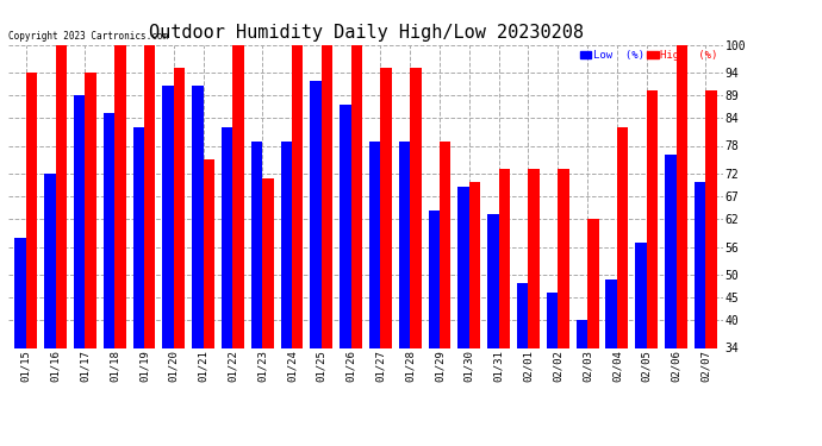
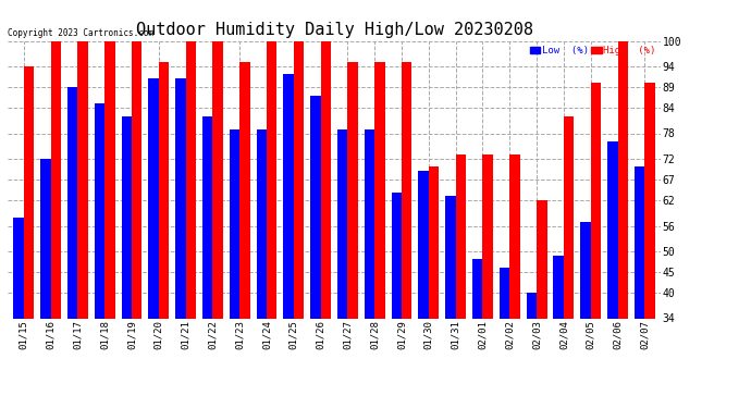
High (%)/01/17: 94 -> 100
High (%)/01/21: 75 -> 100
High (%)/01/23: 71 -> 95
High (%)/01/29: 79 -> 95
